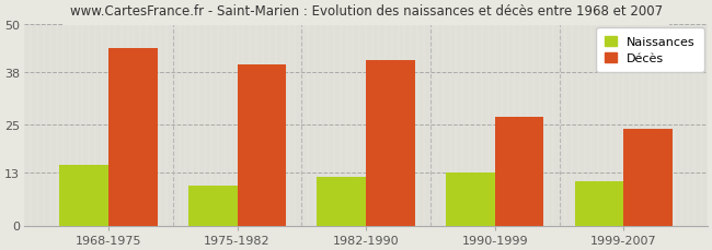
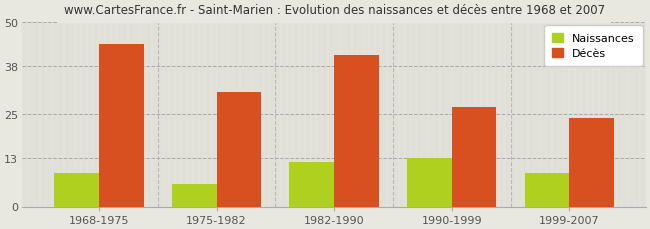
Naissances/1968-1975: 15 -> 9
Naissances/1975-1982: 10 -> 6
Décès/1975-1982: 40 -> 31
Naissances/1999-2007: 11 -> 9
